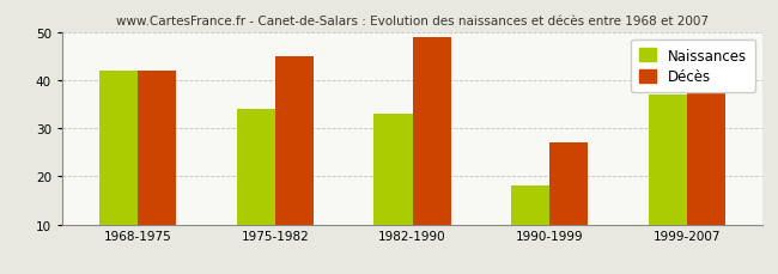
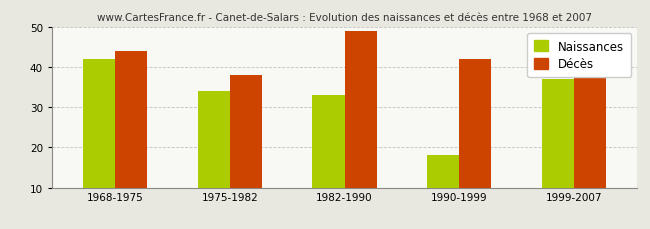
Décès/1968-1975: 42 -> 44
Décès/1975-1982: 45 -> 38
Décès/1990-1999: 27 -> 42
